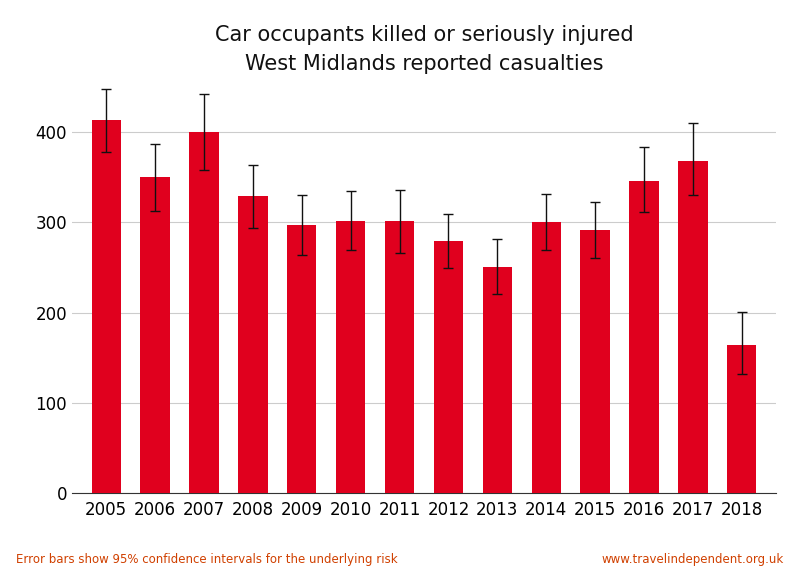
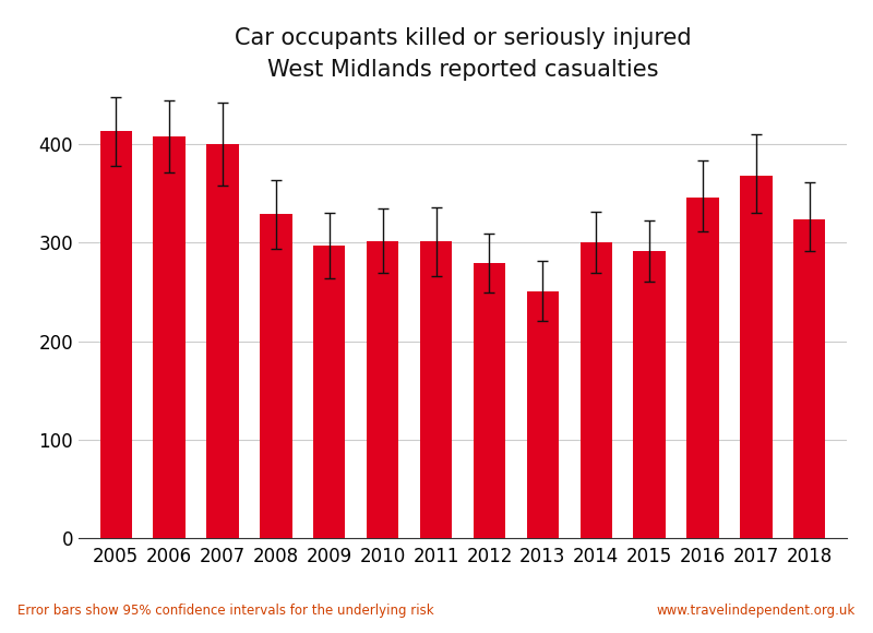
2006: 350 -> 408
2018: 164 -> 324
